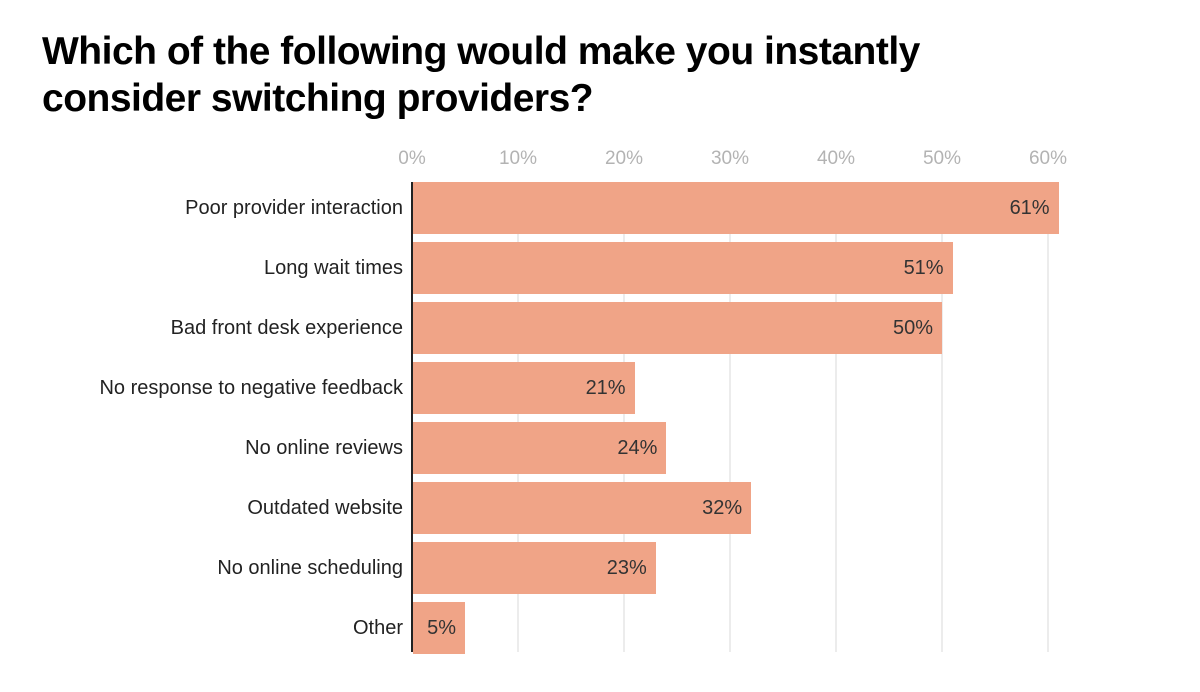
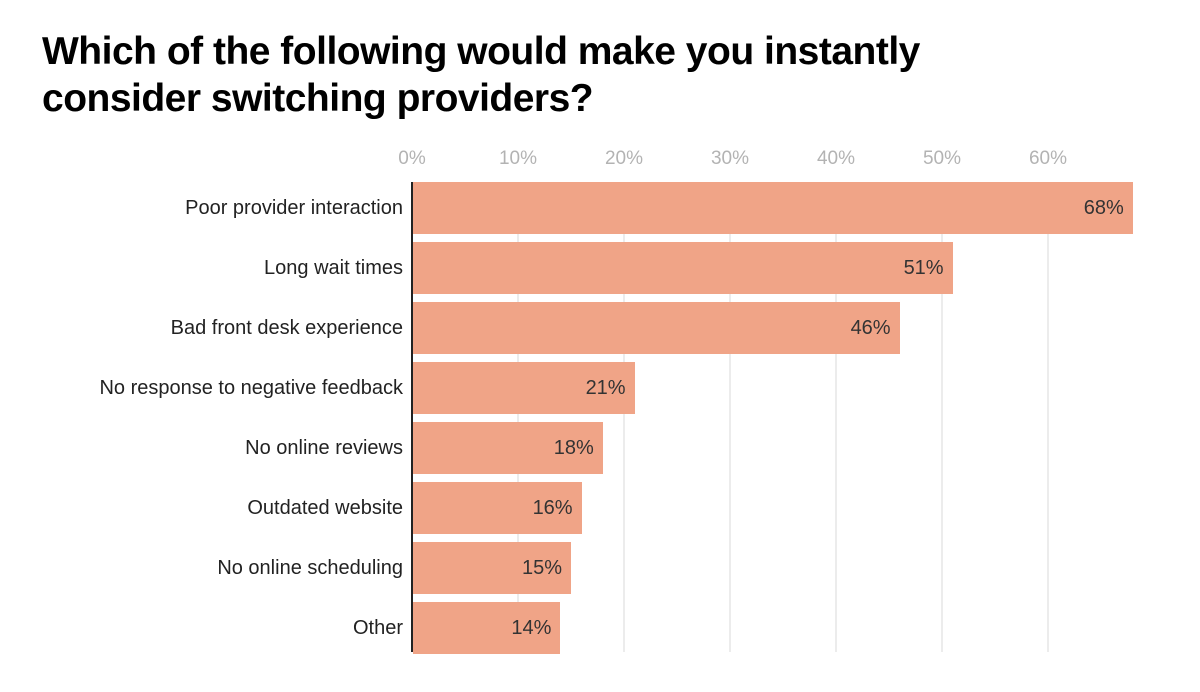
Poor provider interaction: 61% -> 68%
Bad front desk experience: 50% -> 46%
No online reviews: 24% -> 18%
Outdated website: 32% -> 16%
No online scheduling: 23% -> 15%
Other: 5% -> 14%
